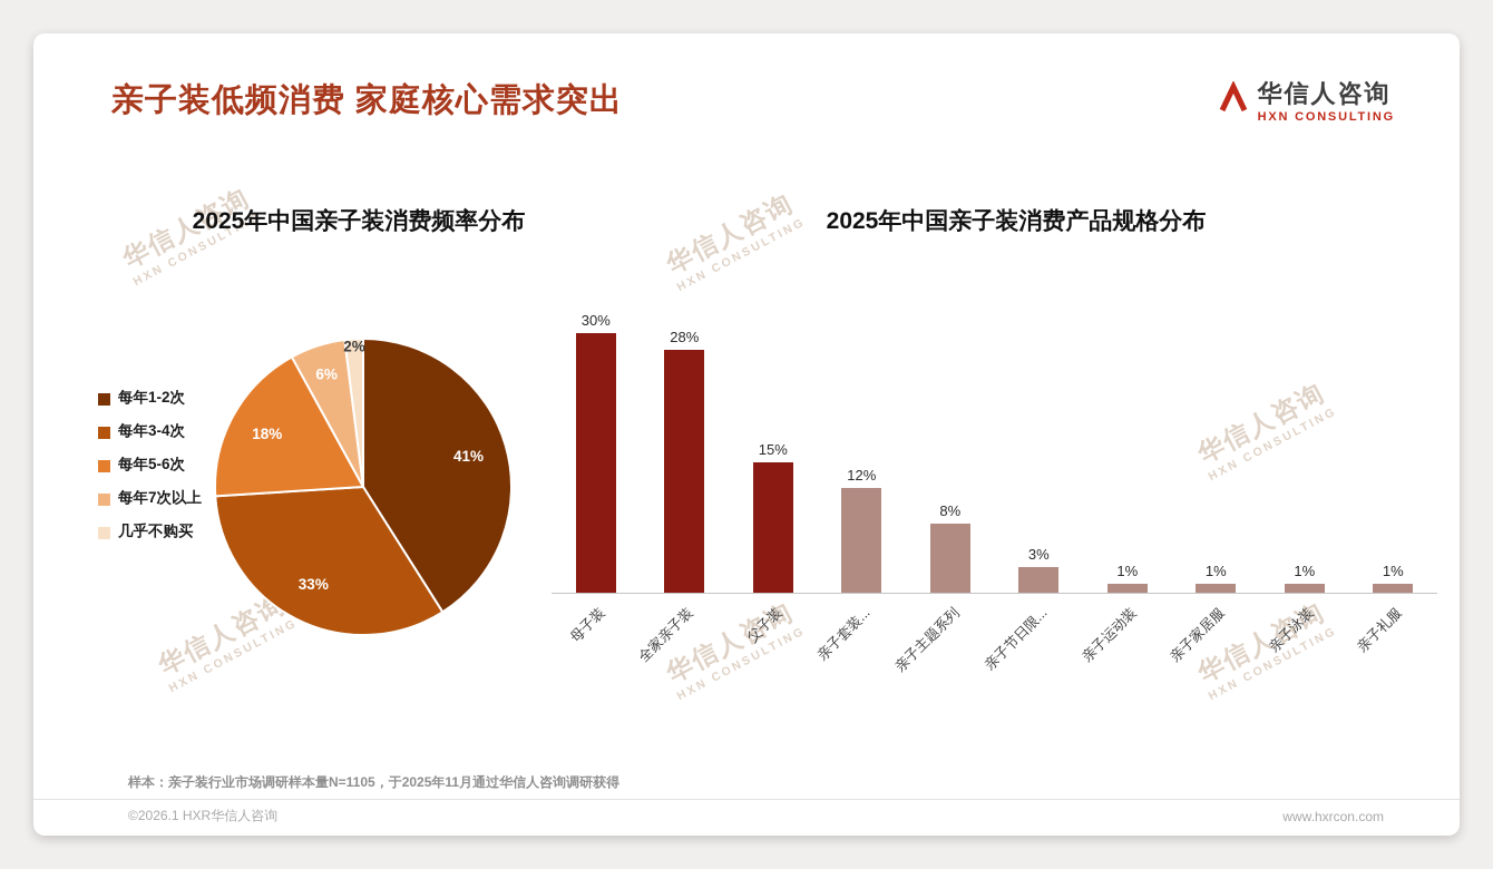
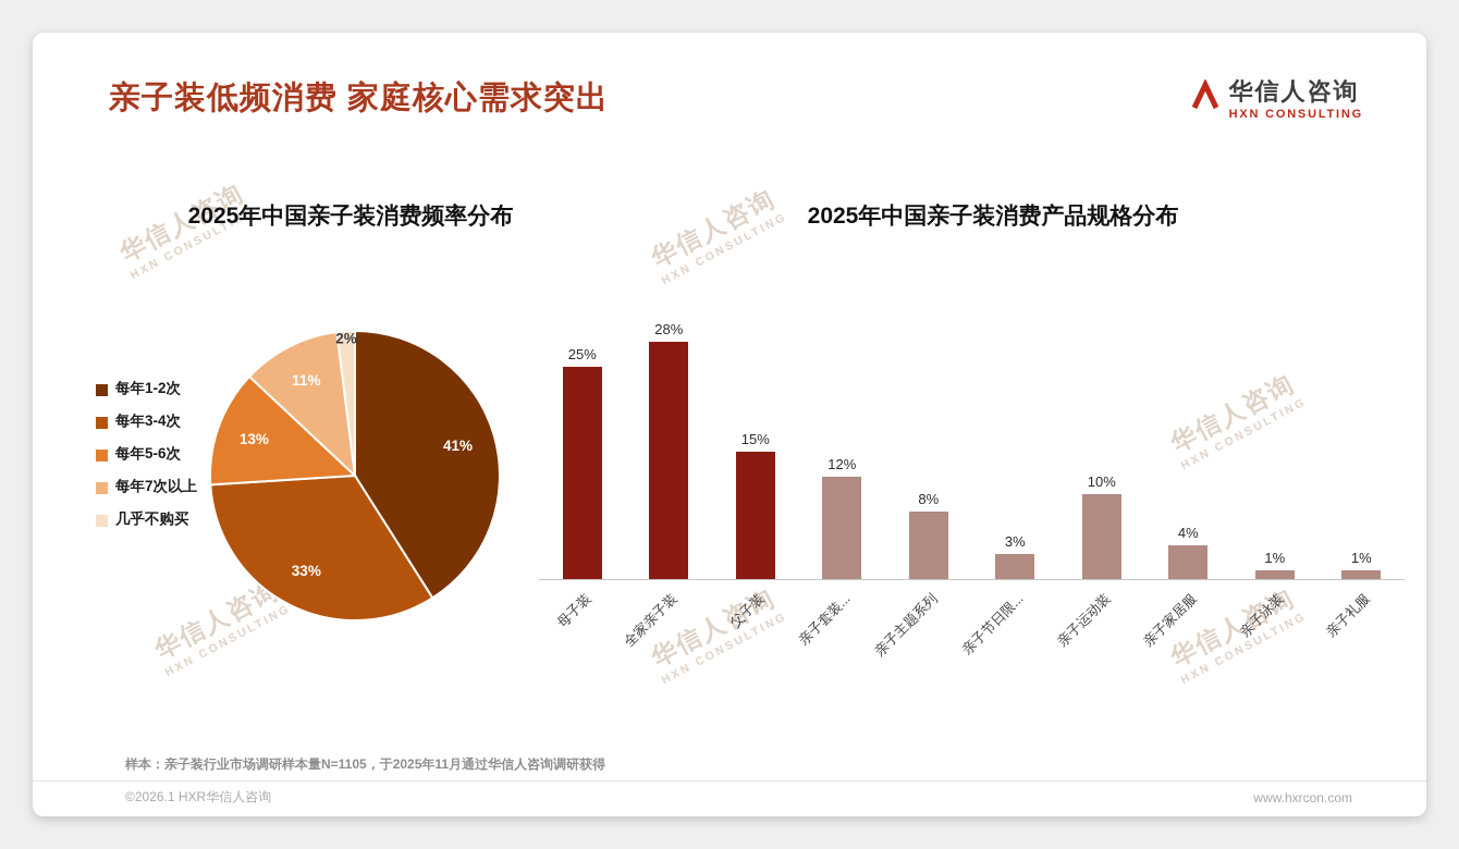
2025年中国亲子装消费频率分布/每年5-6次: 18% -> 13%
2025年中国亲子装消费频率分布/每年7次以上: 6% -> 11%
2025年中国亲子装消费产品规格分布/母子装: 30% -> 25%
2025年中国亲子装消费产品规格分布/亲子运动装: 1% -> 10%
2025年中国亲子装消费产品规格分布/亲子家居服: 1% -> 4%
